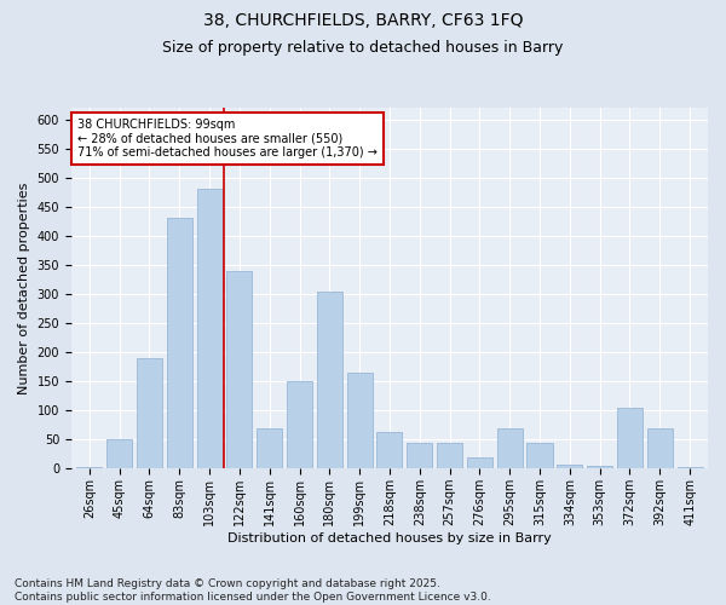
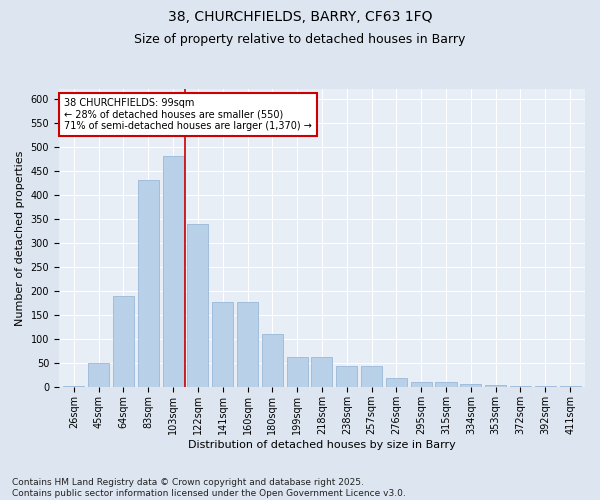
141sqm: 70 -> 178
160sqm: 150 -> 178
180sqm: 305 -> 110
199sqm: 165 -> 62
295sqm: 70 -> 12
315sqm: 45 -> 12
372sqm: 105 -> 3
392sqm: 70 -> 2
